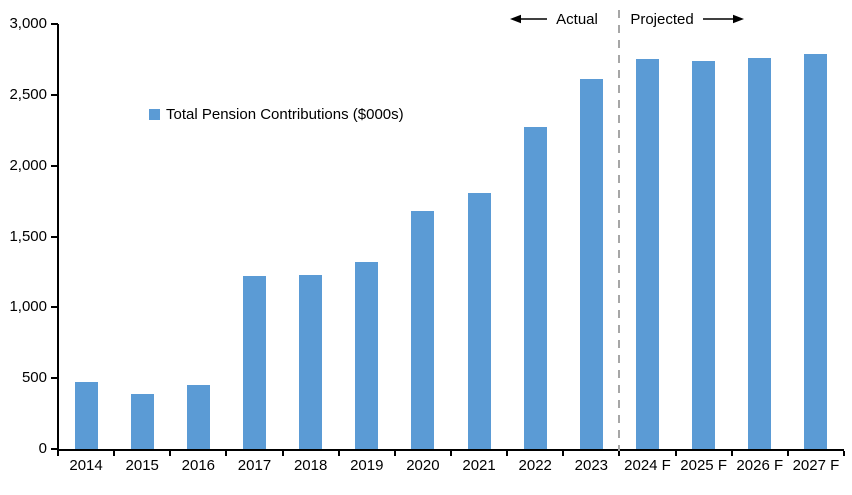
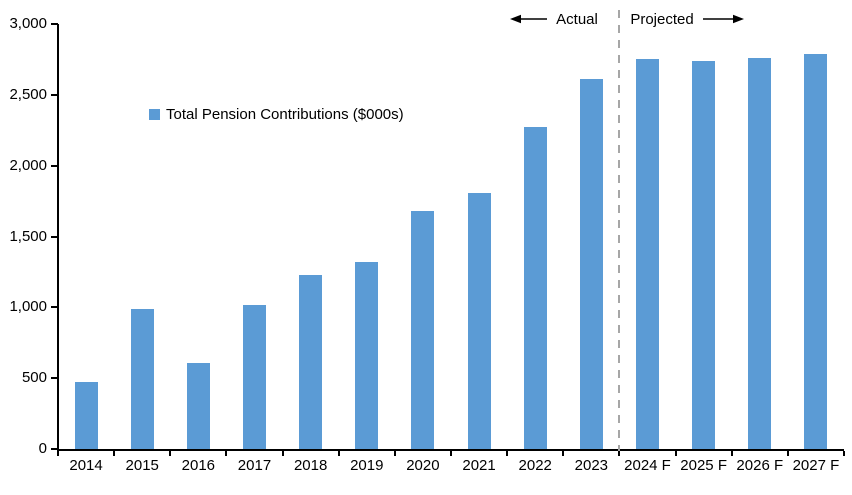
2015: 390 -> 990
2016: 450 -> 610
2017: 1220 -> 1020
